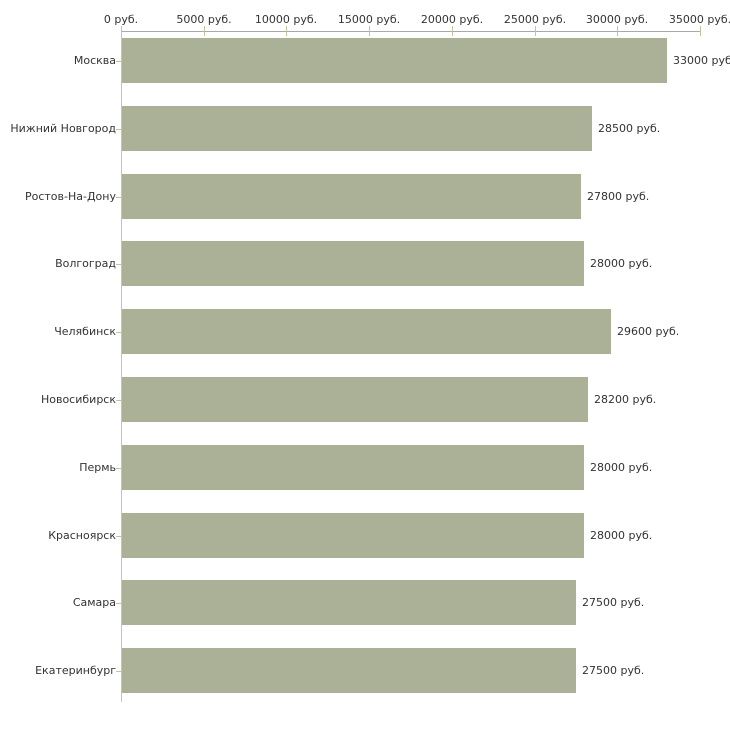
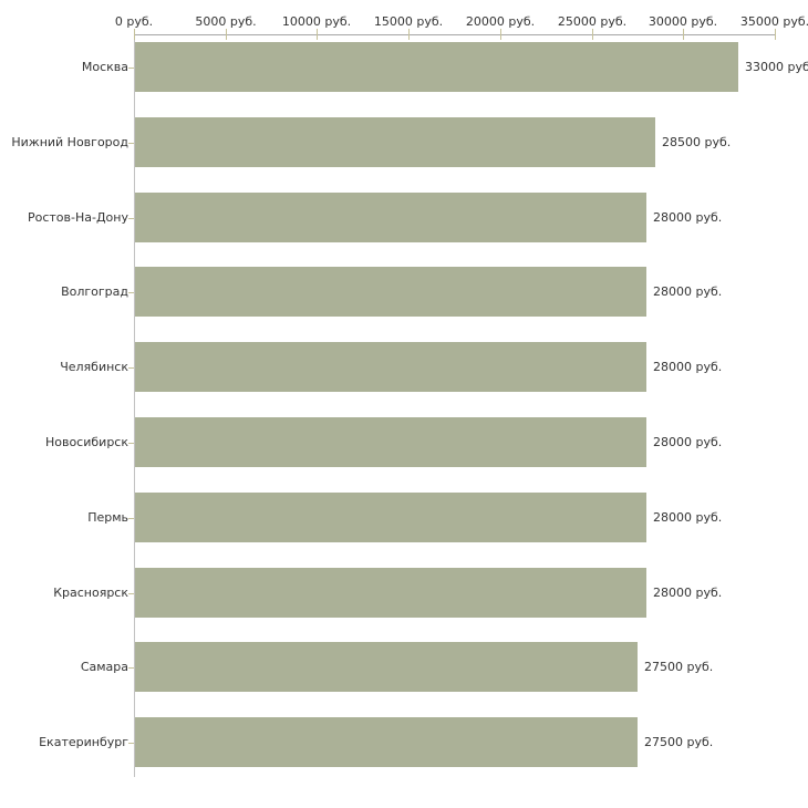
Ростов-На-Дону: 27800 -> 28000
Челябинск: 29600 -> 28000
Новосибирск: 28200 -> 28000
